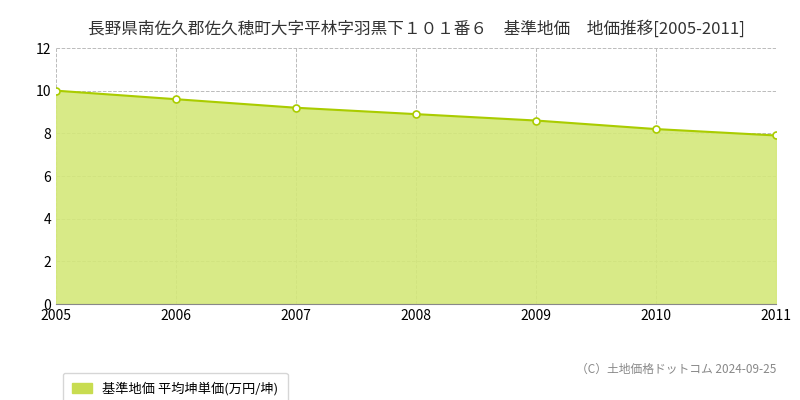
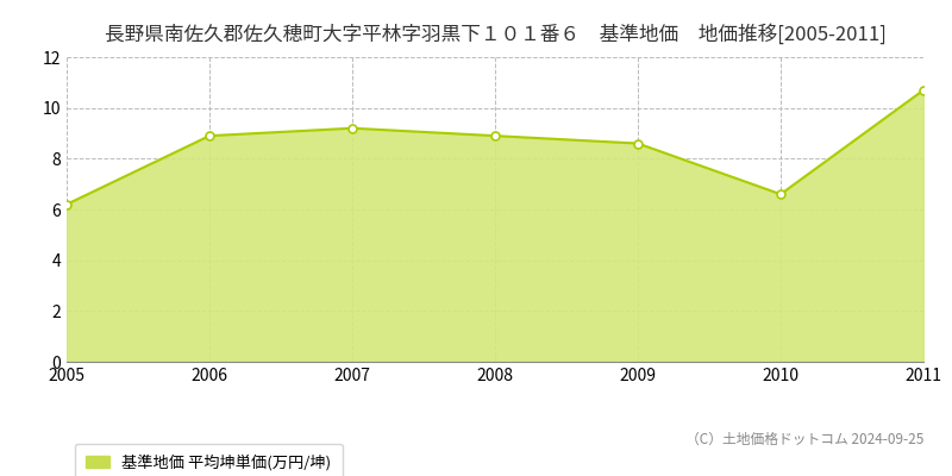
2005: 10.0 -> 6.2
2006: 9.6 -> 8.9
2010: 8.2 -> 6.6
2011: 7.9 -> 10.7
